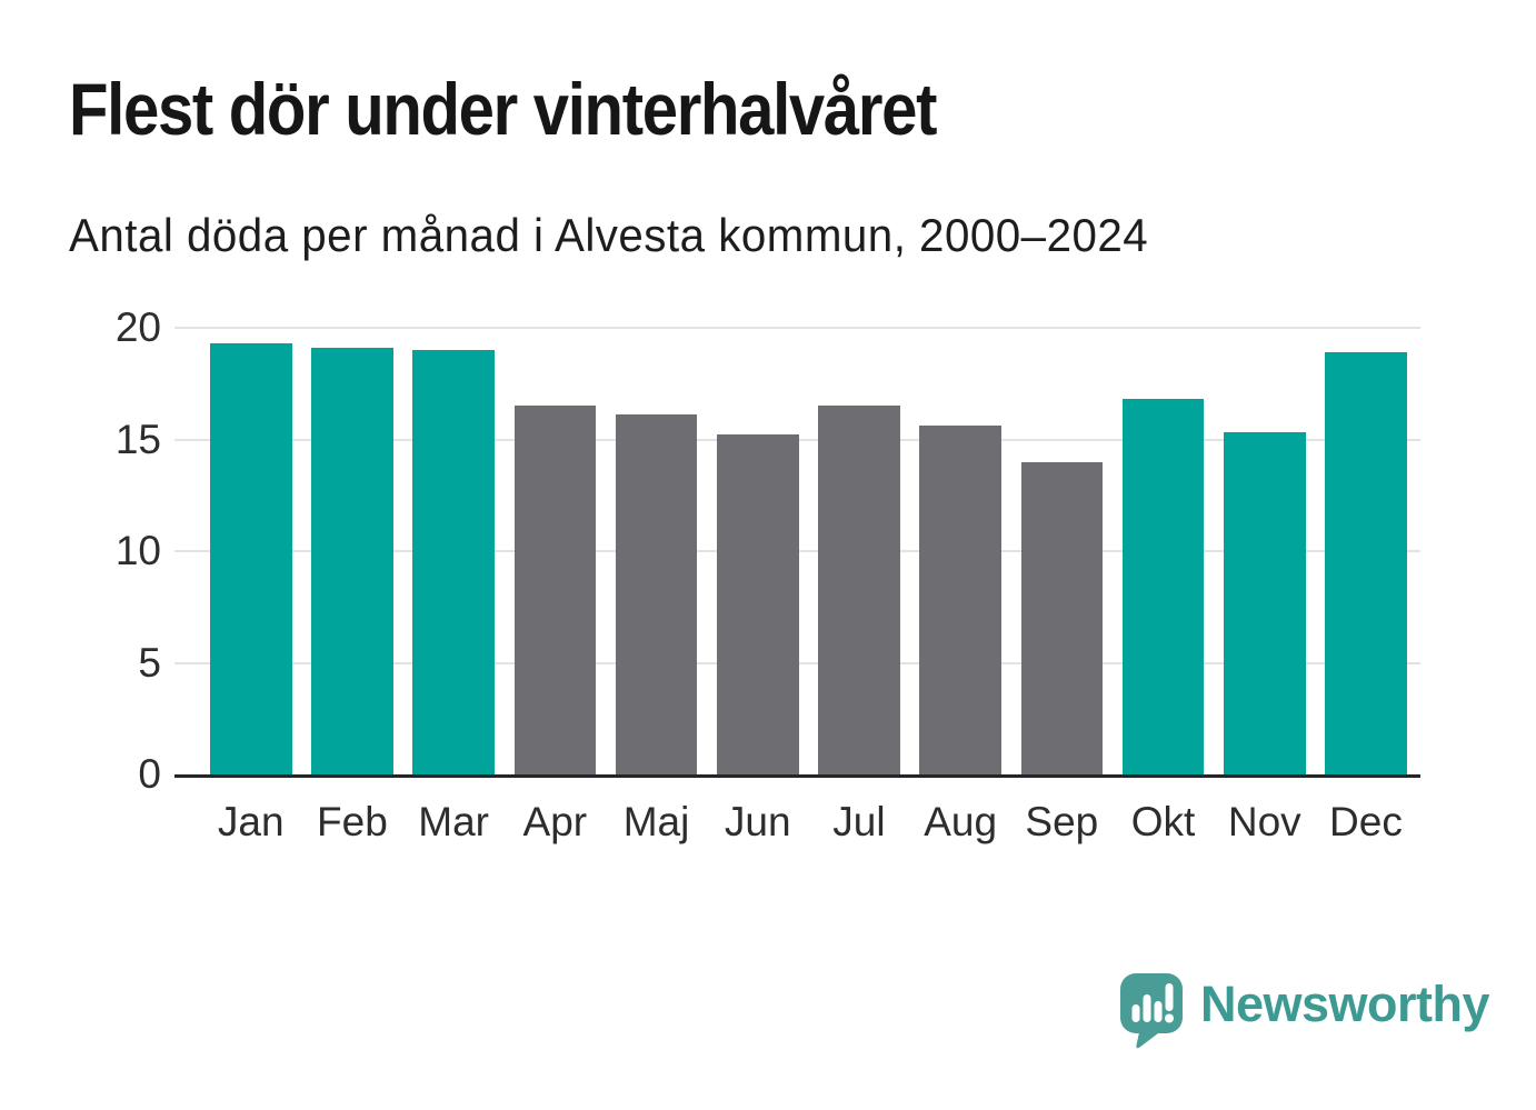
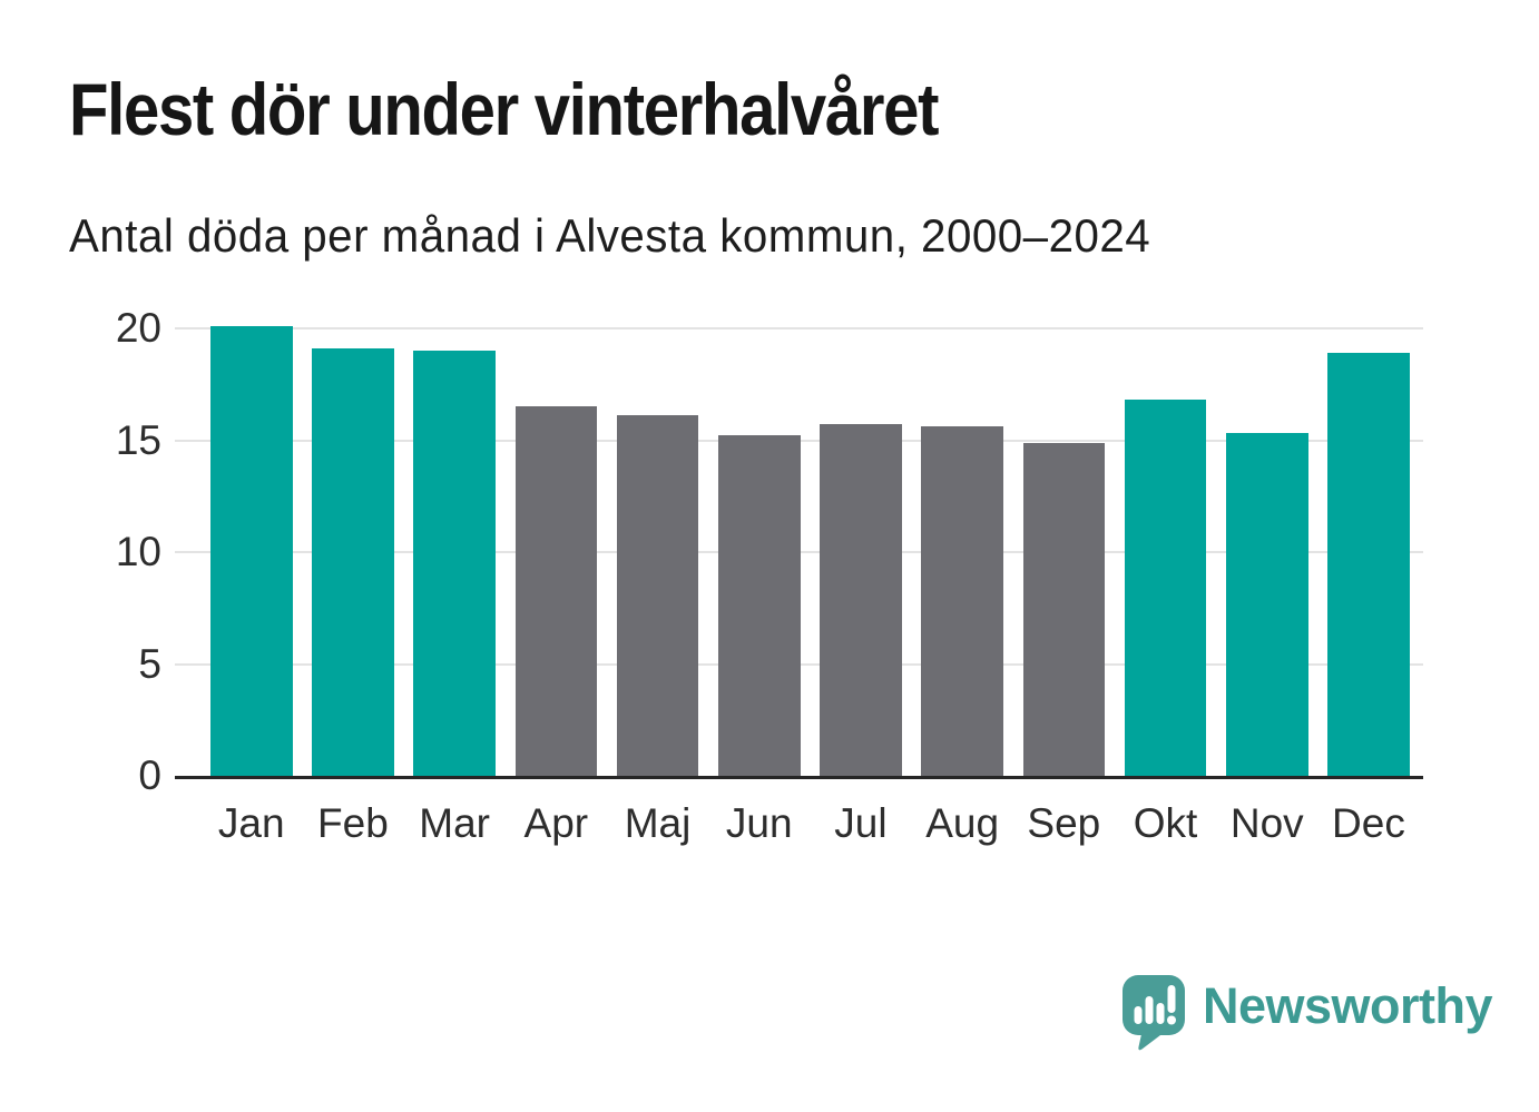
Jan: 19.3 -> 20.1
Jul: 16.5 -> 15.7
Sep: 14.0 -> 14.9
